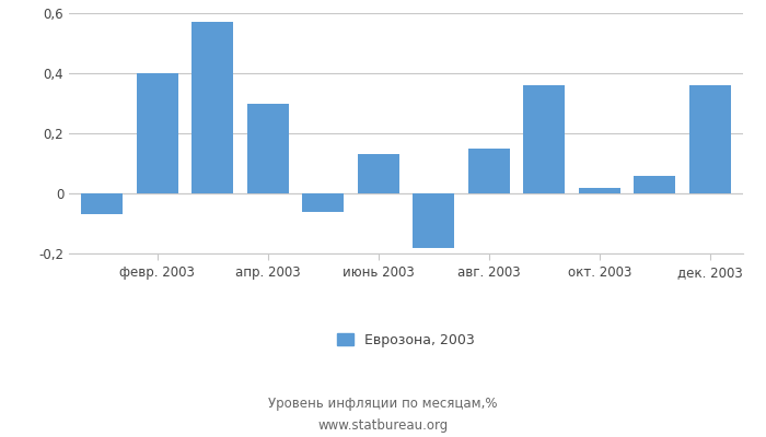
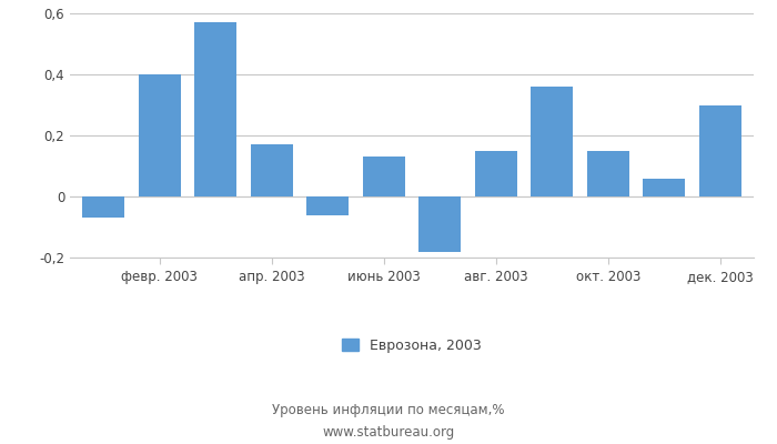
апр. 2003: 0,30 -> 0,17
окт. 2003: 0,02 -> 0,15
дек. 2003: 0,36 -> 0,30
